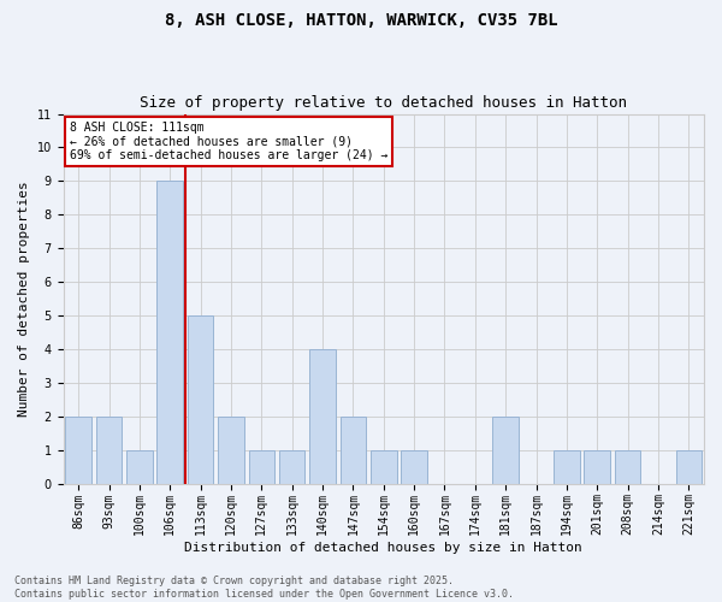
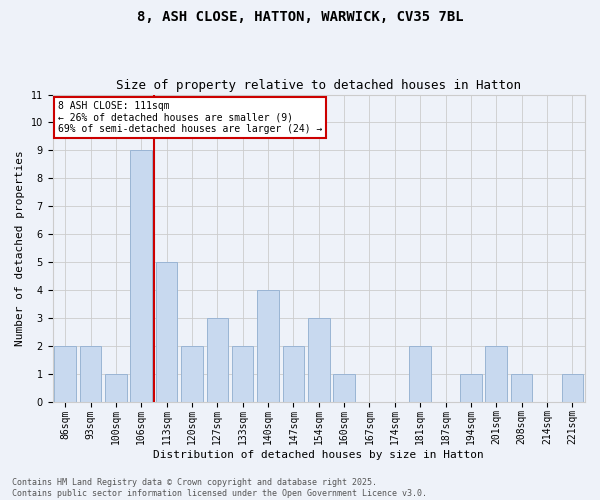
127sqm: 1 -> 3
133sqm: 1 -> 2
154sqm: 1 -> 3
201sqm: 1 -> 2
